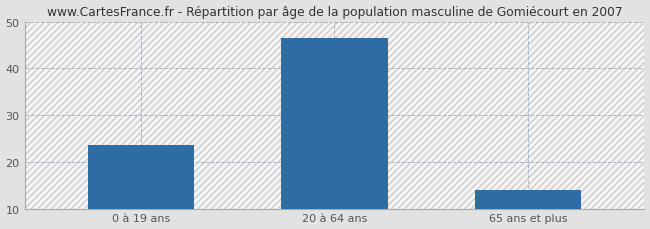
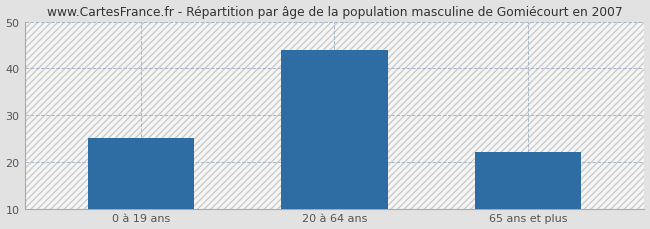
0 à 19 ans: 23.5 -> 25.0
20 à 64 ans: 46.5 -> 44.0
65 ans et plus: 14.0 -> 22.0
